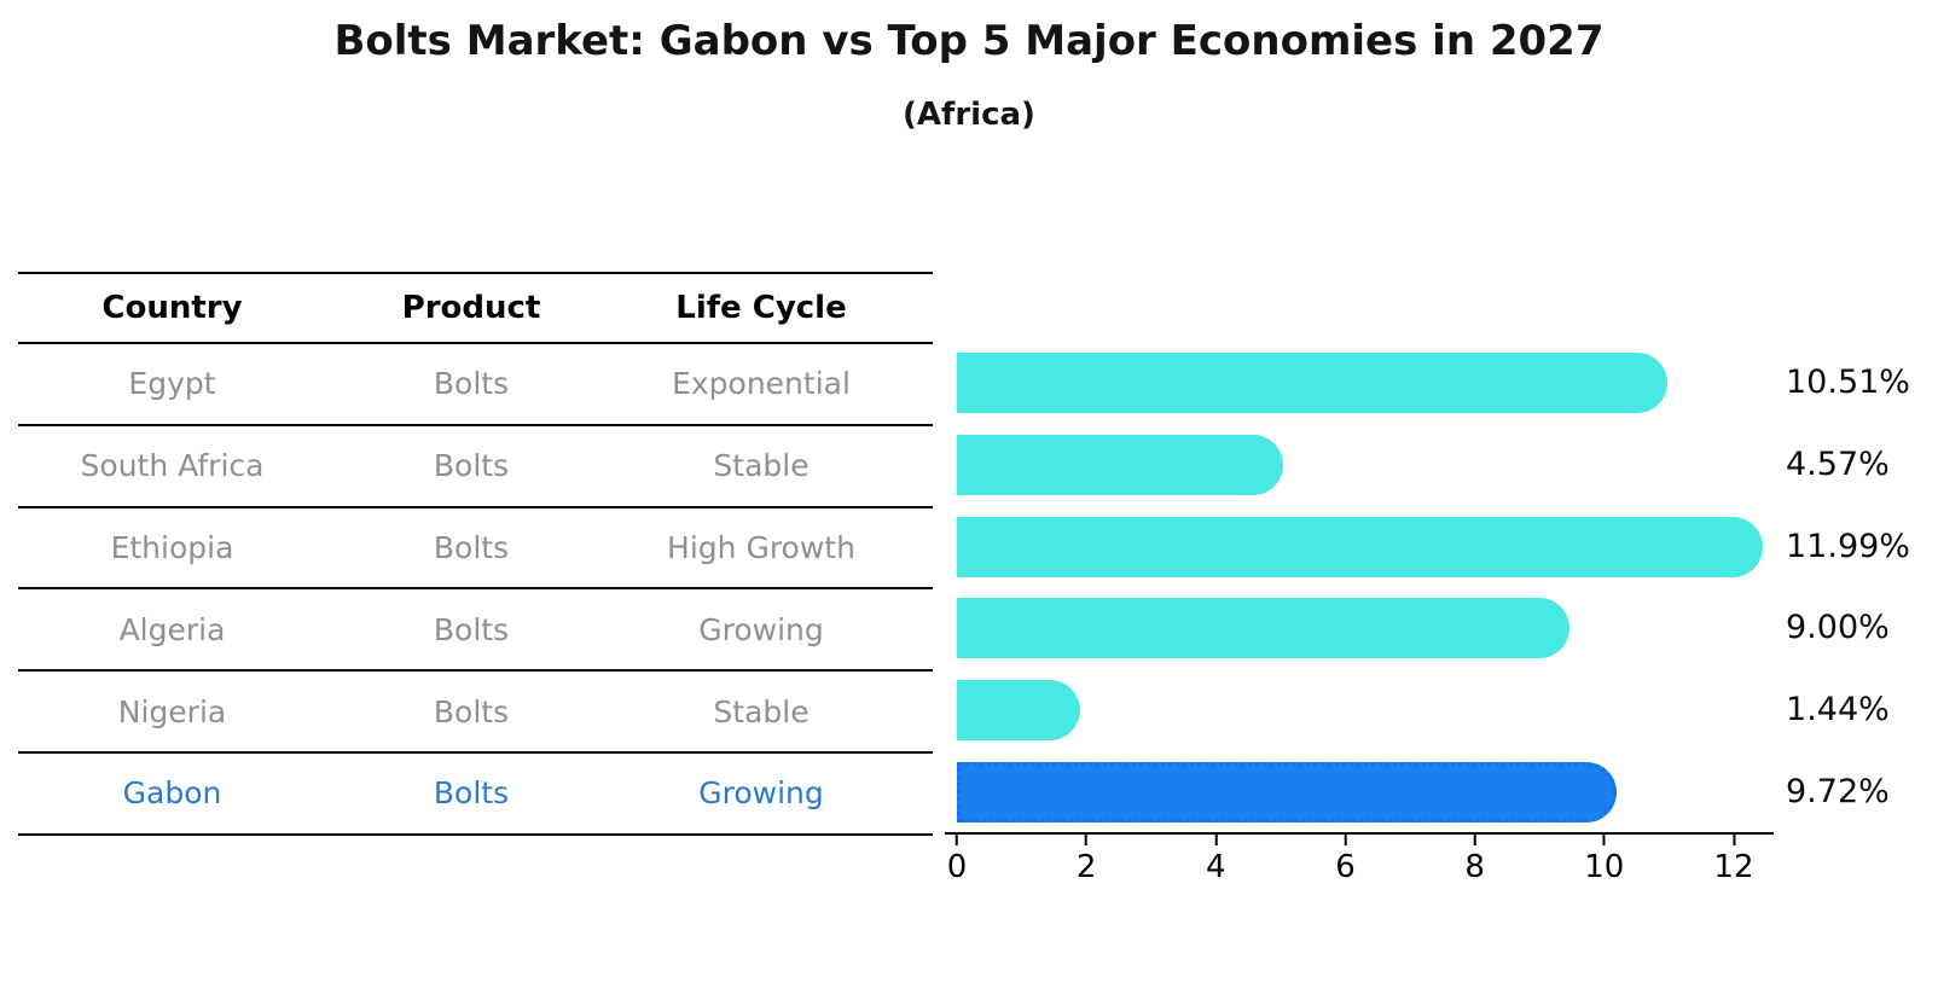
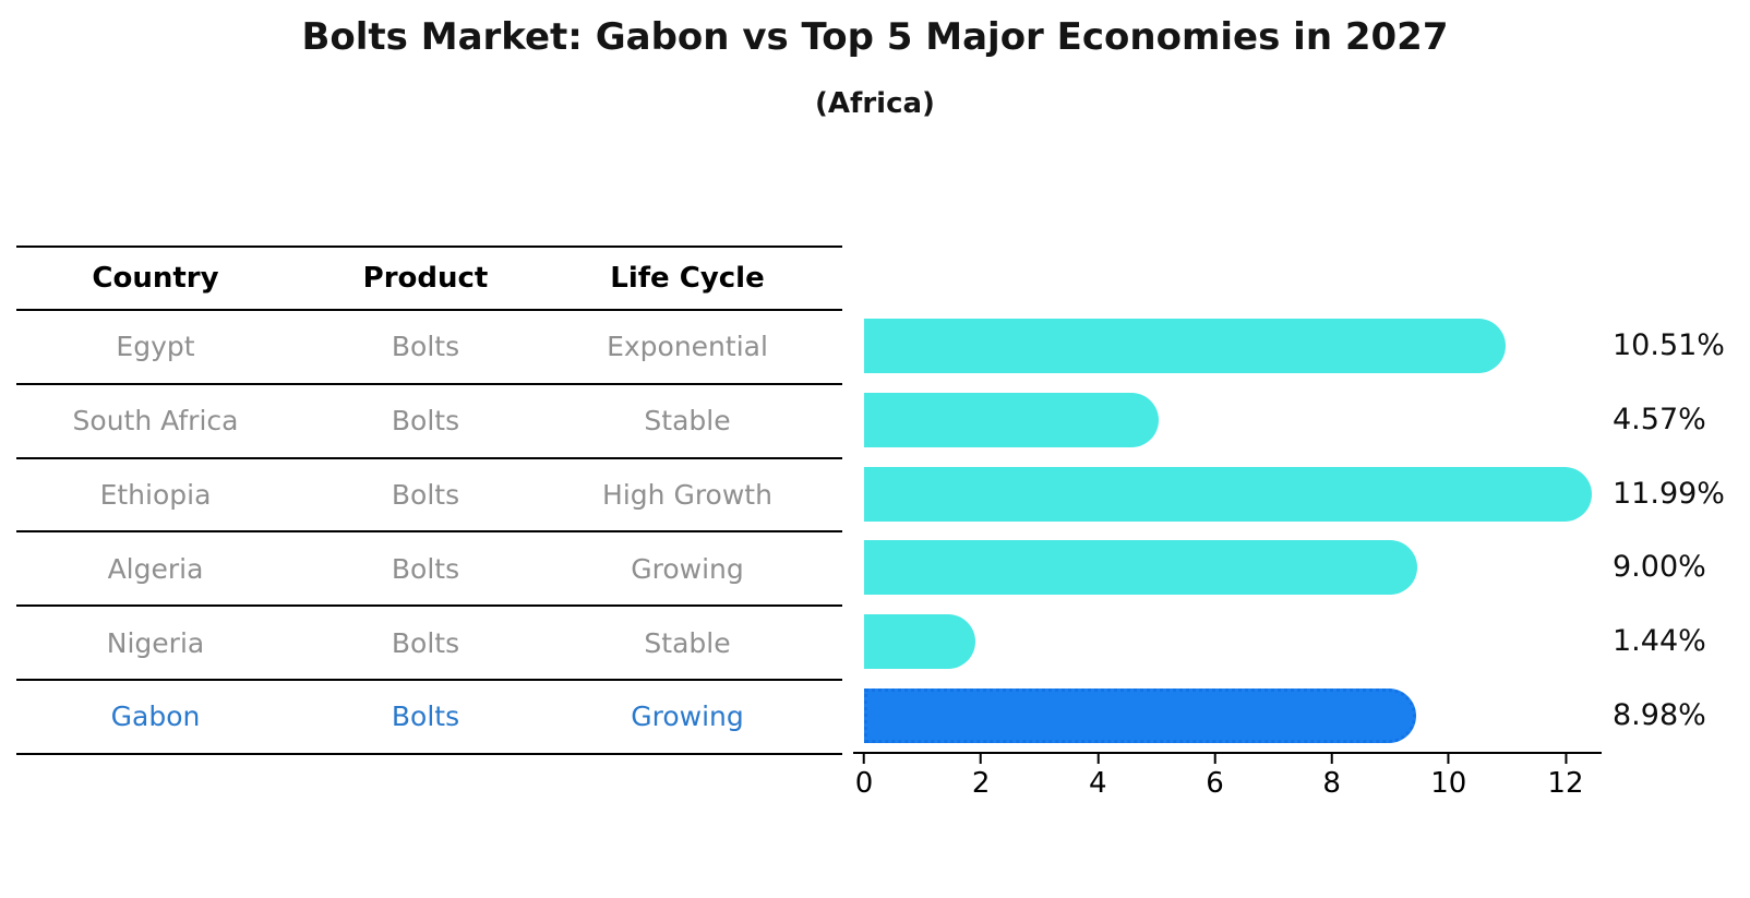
Gabon: 9.72% -> 8.98%
